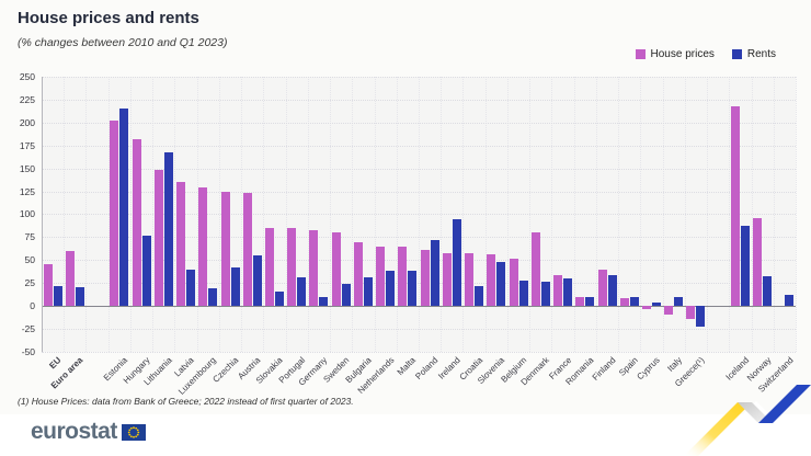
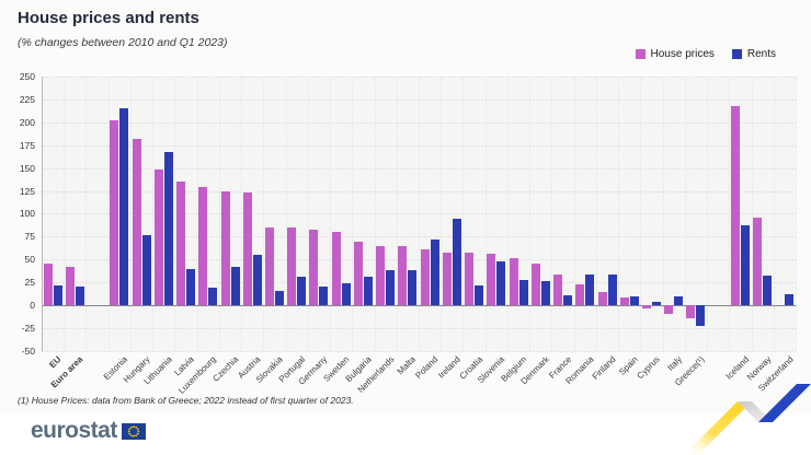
House prices/Euro area: 60 -> 40
Rents/Germany: 10 -> 20
House prices/Denmark: 80 -> 50
Rents/France: 30 -> 10
House prices/Romania: 10 -> 20
Rents/Romania: 10 -> 30
House prices/Finland: 40 -> 10
